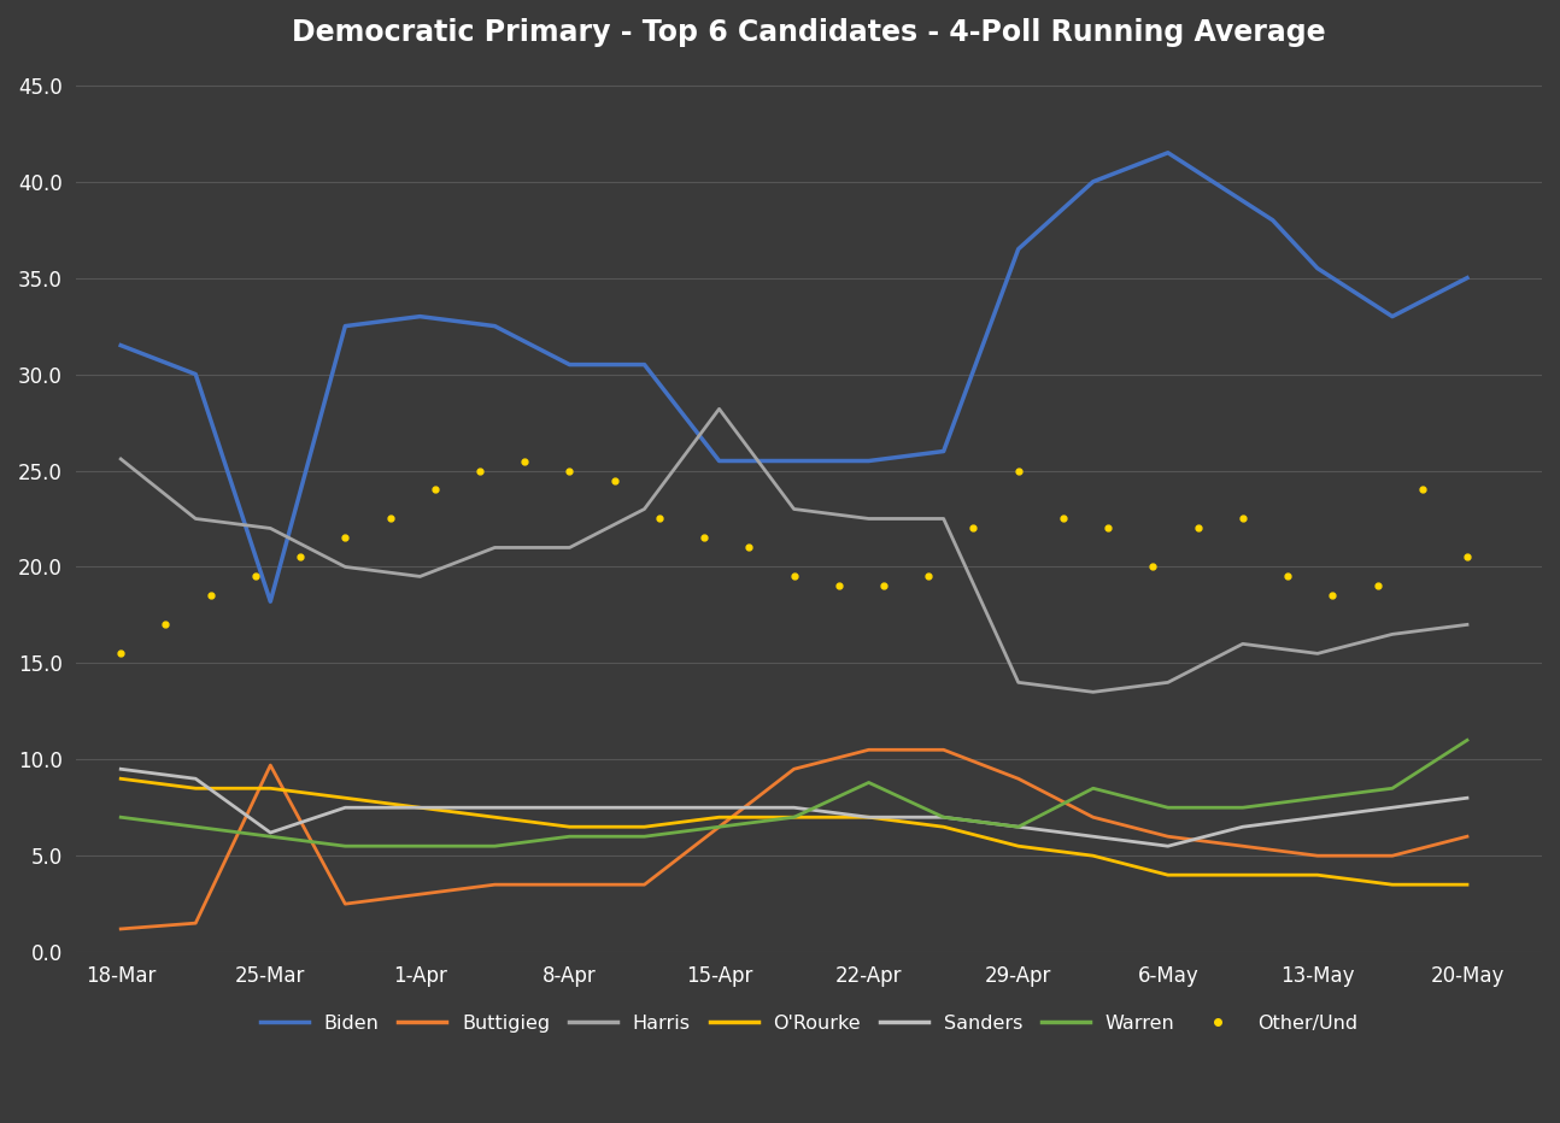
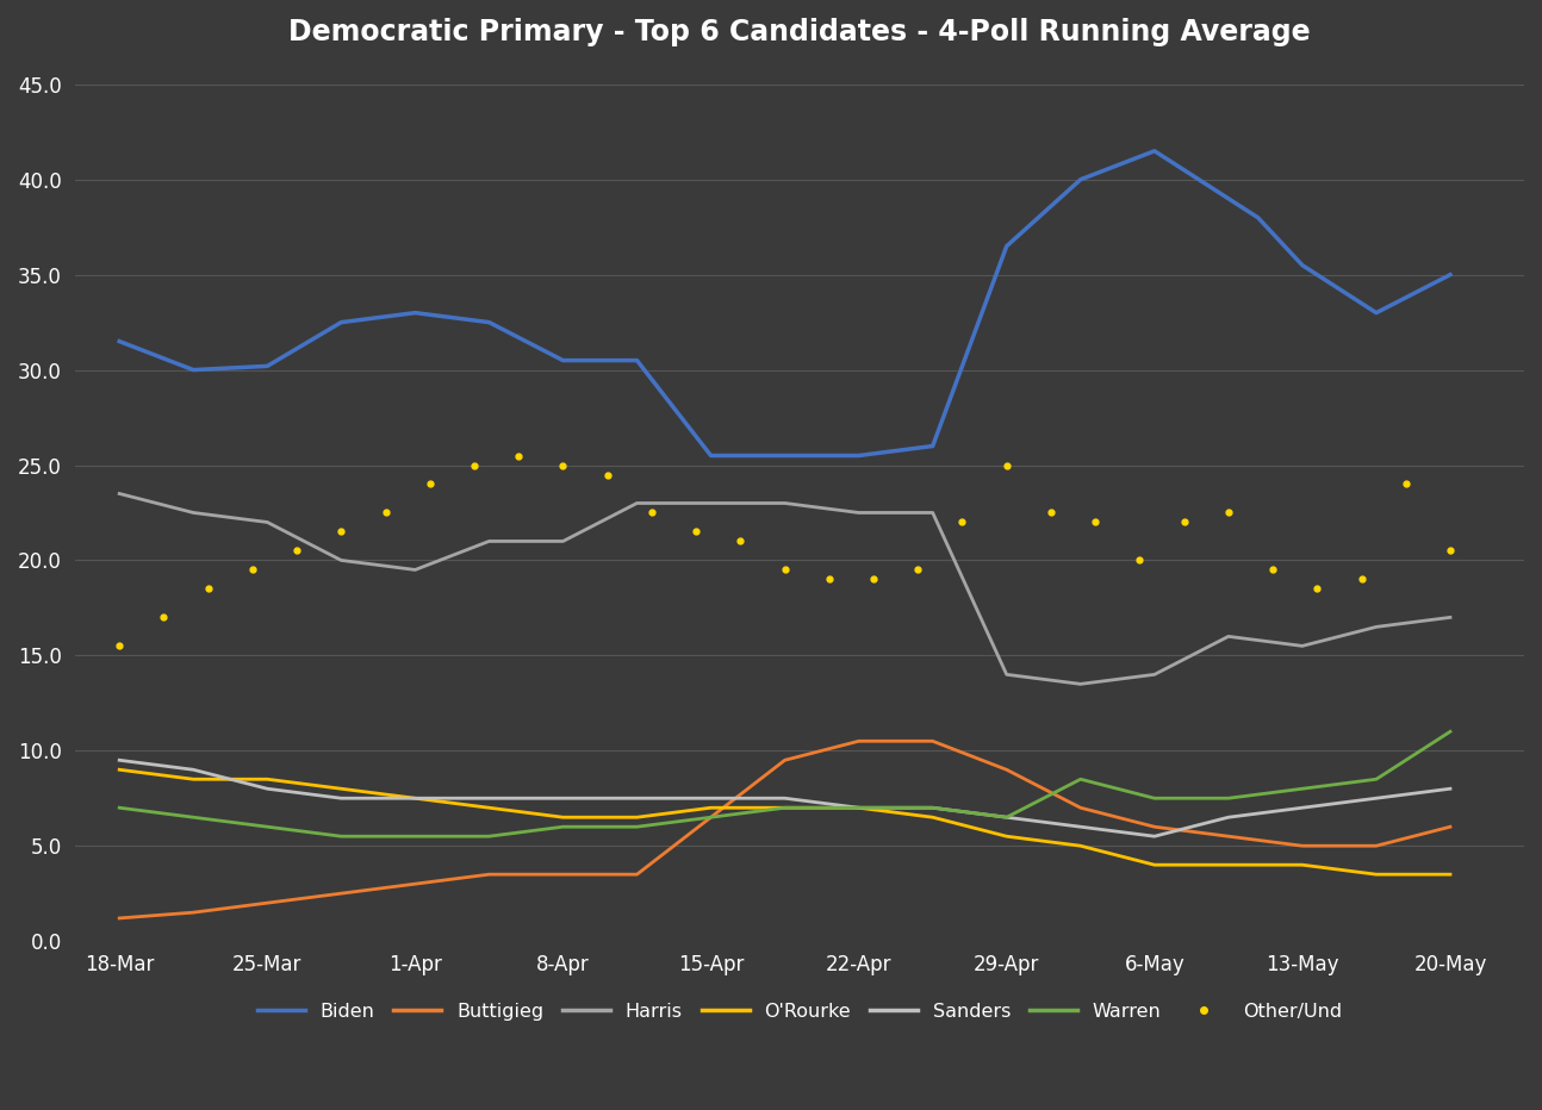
Harris/18-Mar: 25.6 -> 23.5
Biden/25-Mar: 18.2 -> 30.2
Buttigieg/25-Mar: 9.7 -> 2.0
Sanders/25-Mar: 6.2 -> 8.0
Harris/15-Apr: 28.2 -> 23.0
Warren/22-Apr: 8.8 -> 7.0
